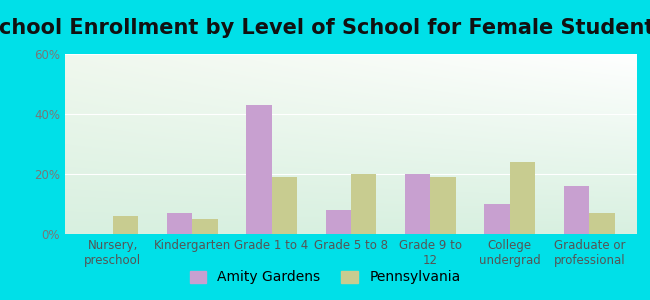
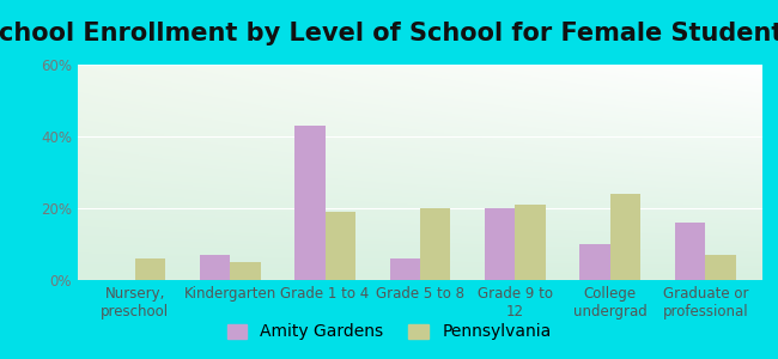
Amity Gardens/Grade 5 to 8: 8% -> 6%
Pennsylvania/Grade 9 to 12: 19% -> 21%
